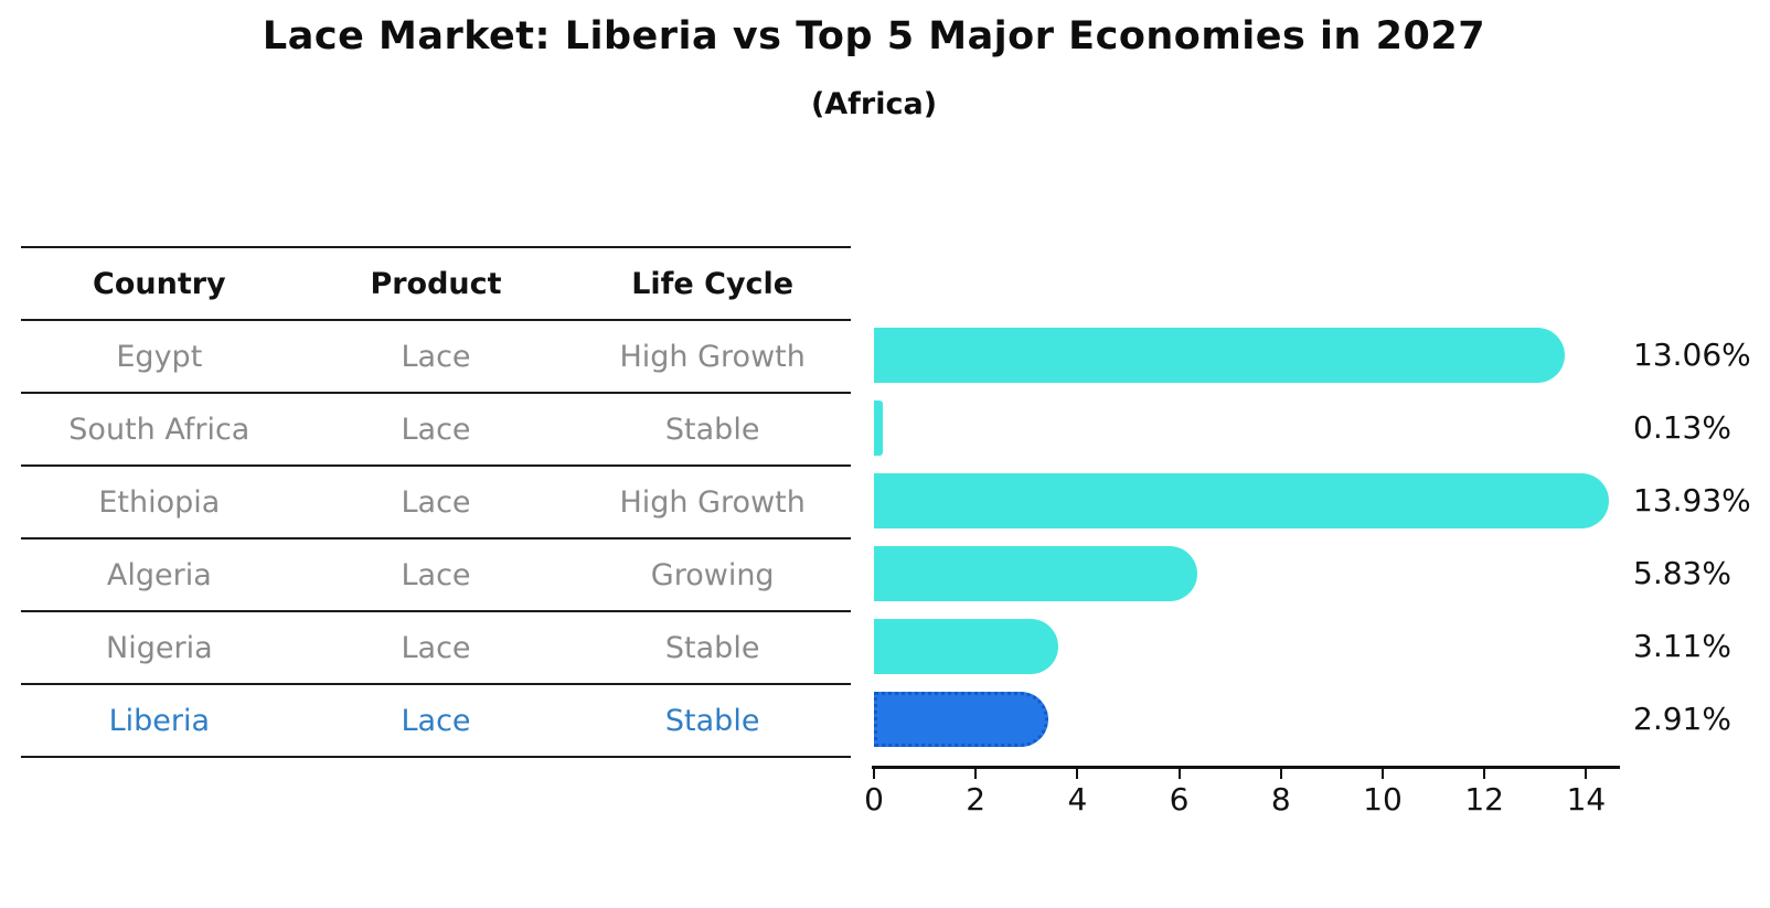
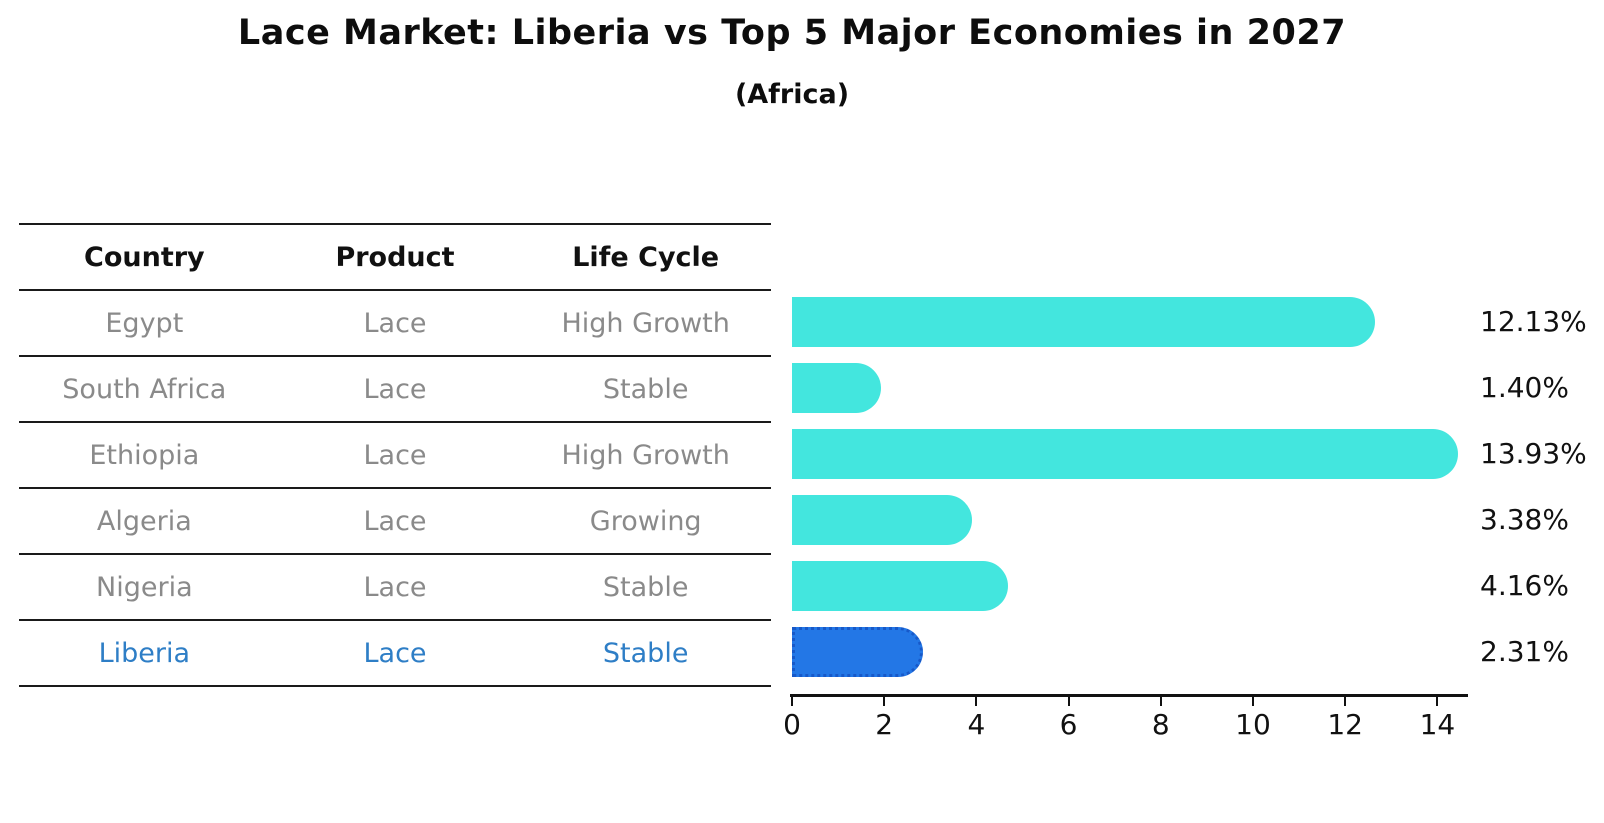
Egypt: 13.06% -> 12.13%
South Africa: 0.13% -> 1.40%
Algeria: 5.83% -> 3.38%
Nigeria: 3.11% -> 4.16%
Liberia: 2.91% -> 2.31%
